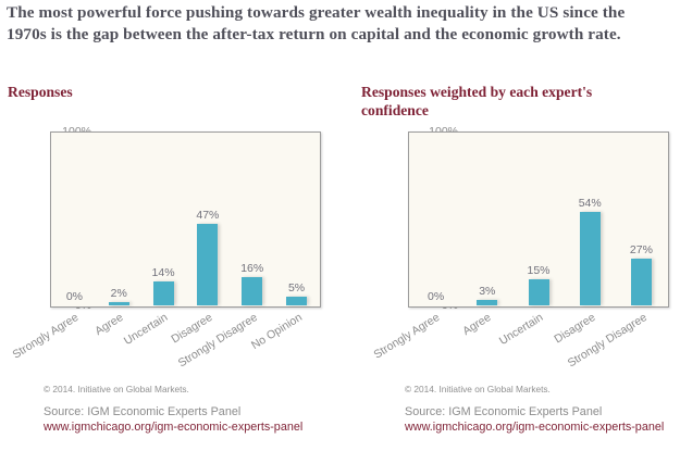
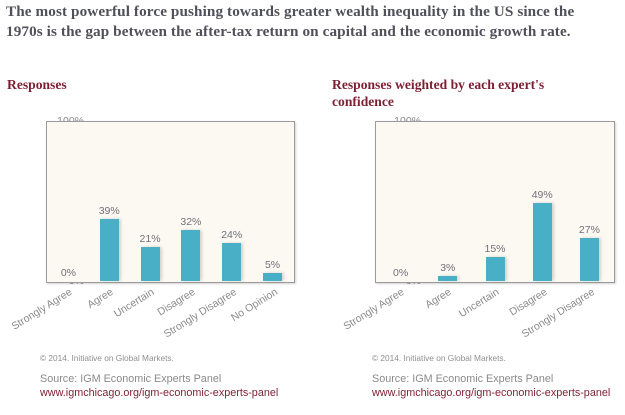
Responses/Agree: 2% -> 39%
Responses/Uncertain: 14% -> 21%
Responses/Disagree: 47% -> 32%
Responses/Strongly Disagree: 16% -> 24%
Responses weighted by each expert's confidence/Disagree: 54% -> 49%
